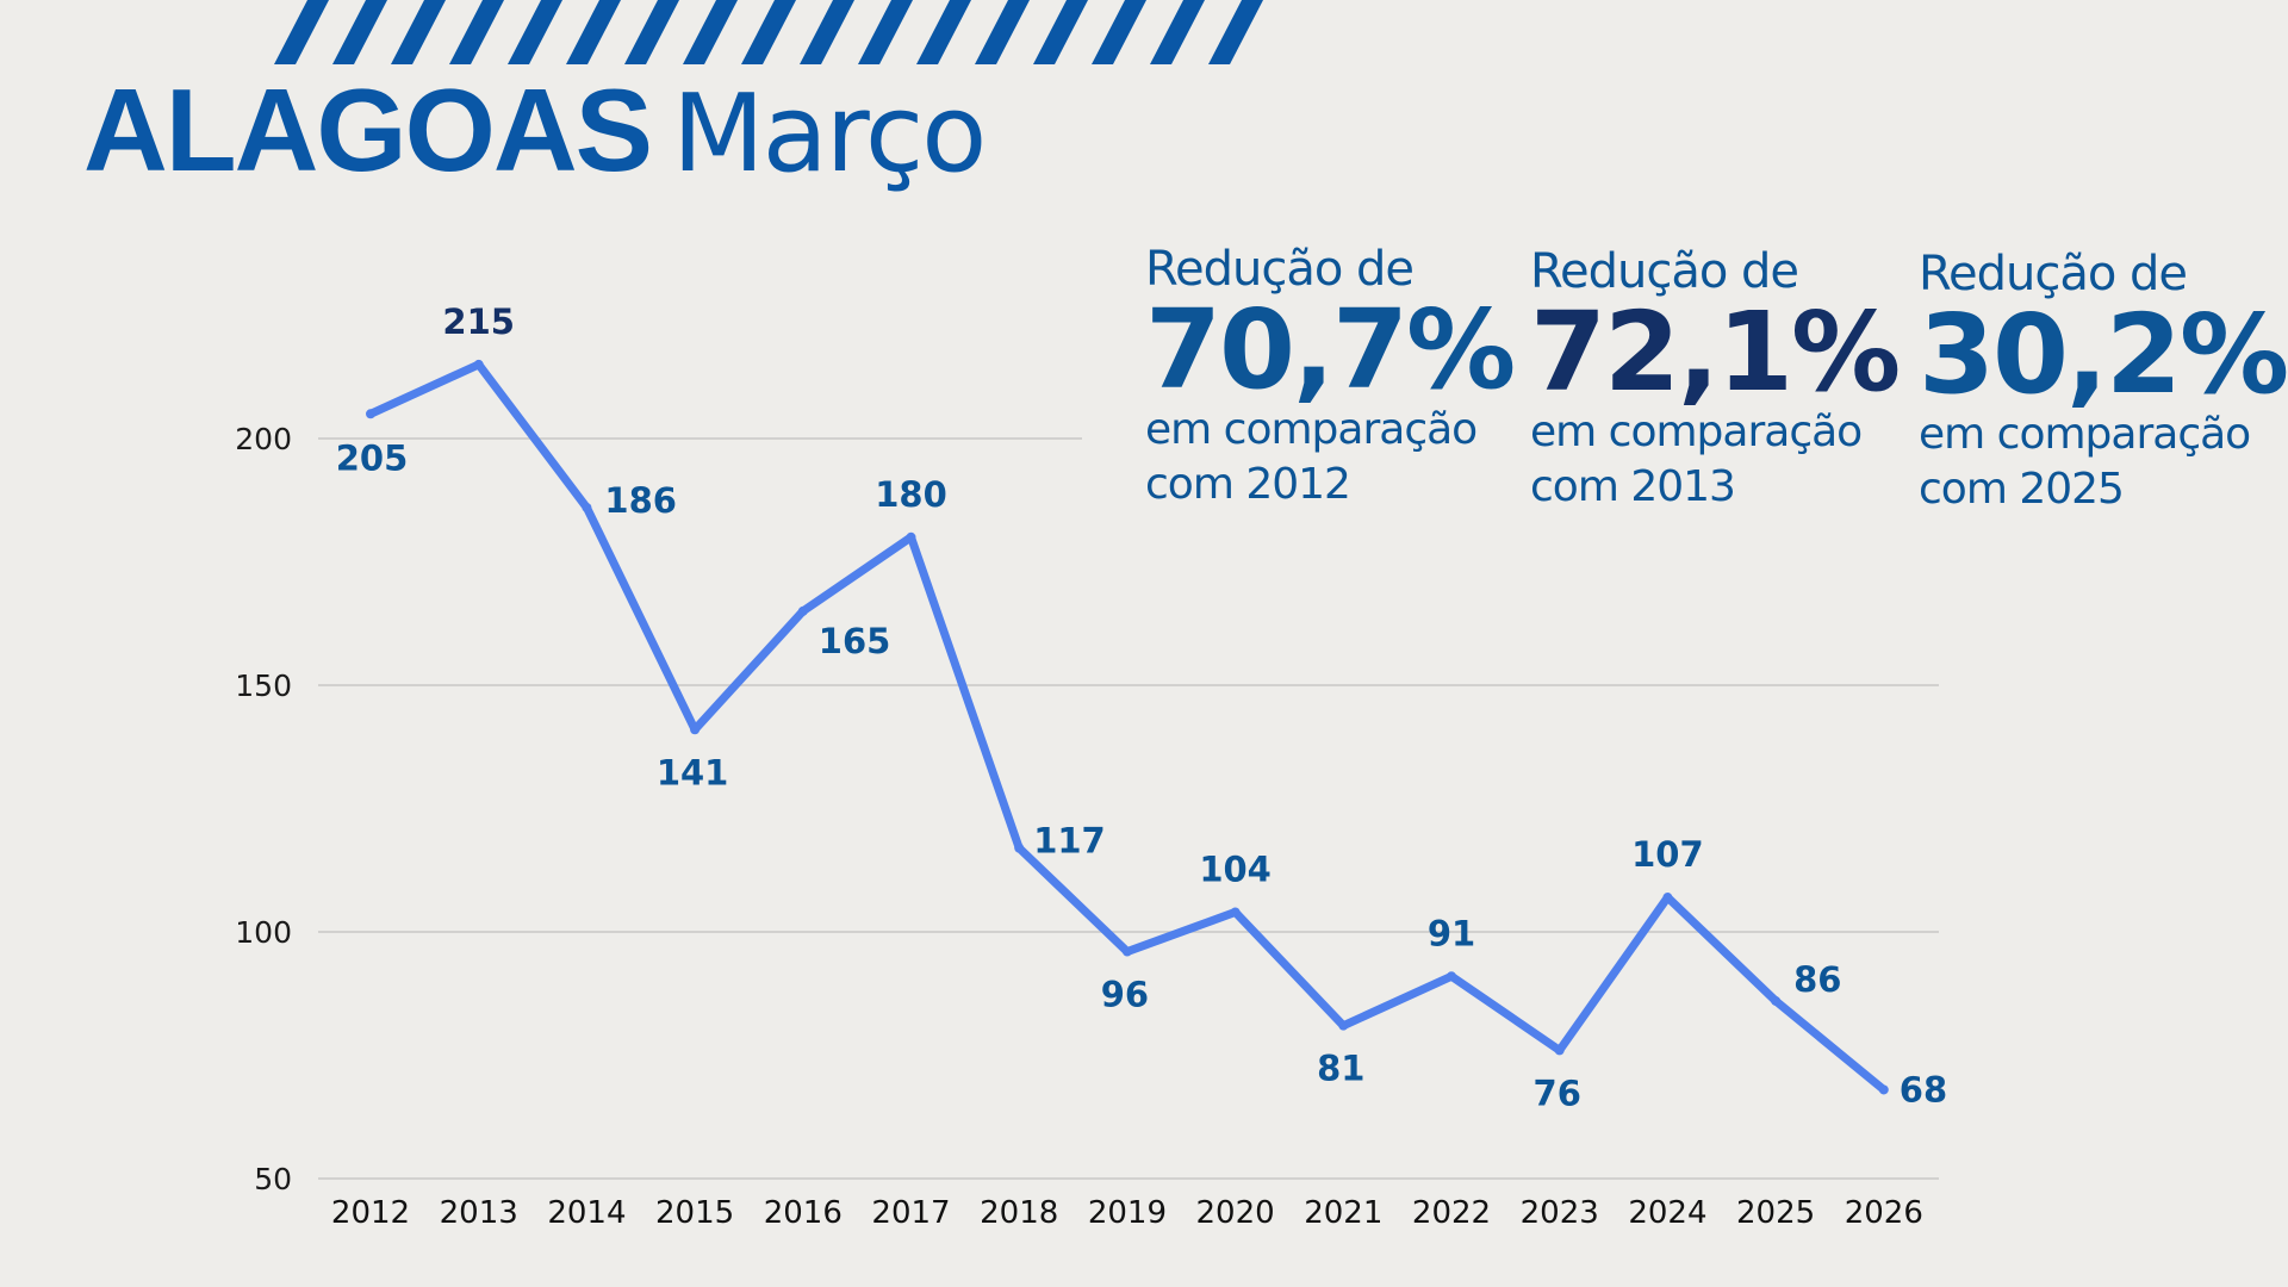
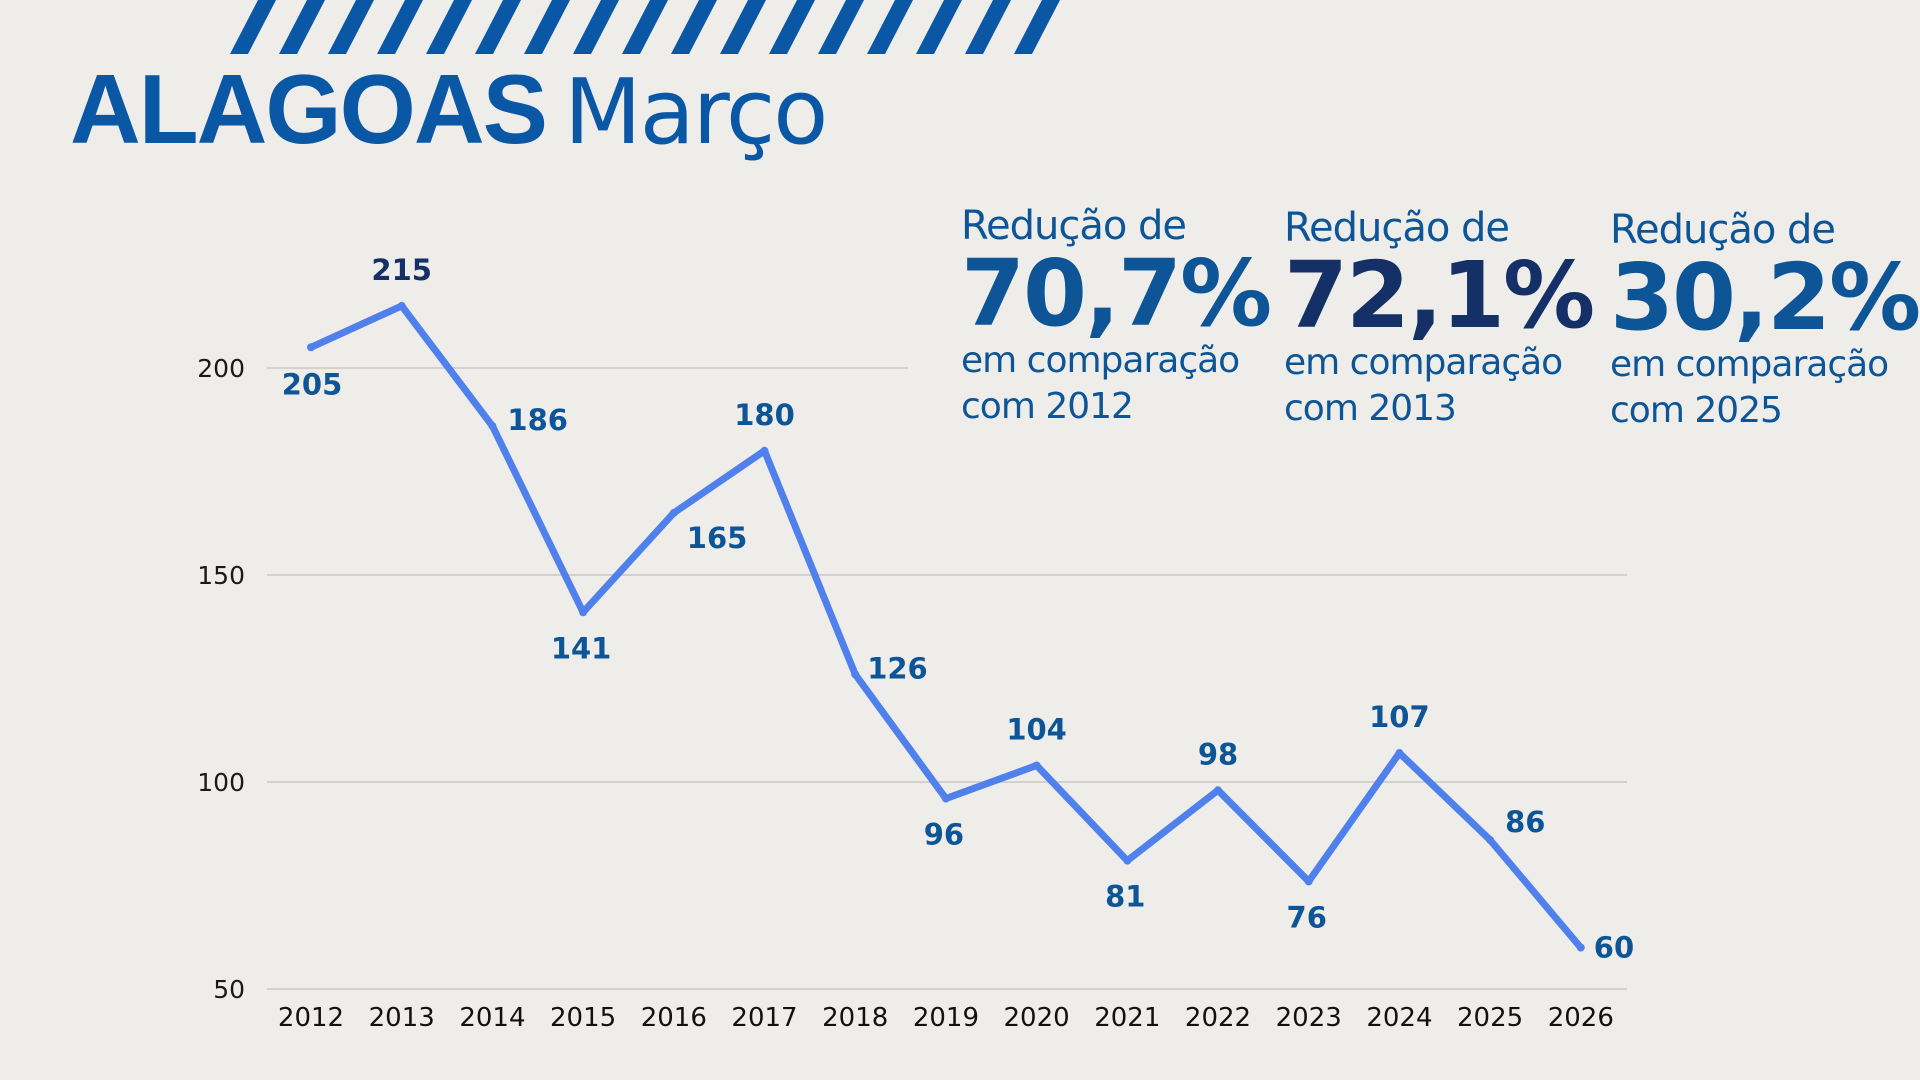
2018: 117 -> 126
2022: 91 -> 98
2026: 68 -> 60
